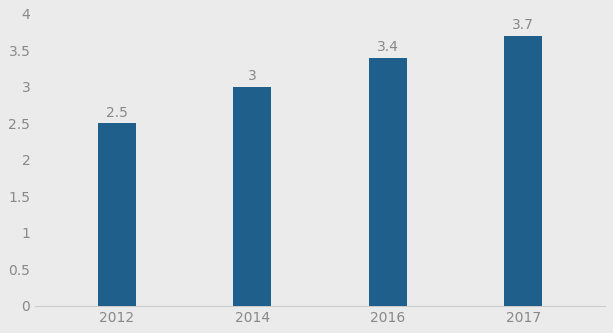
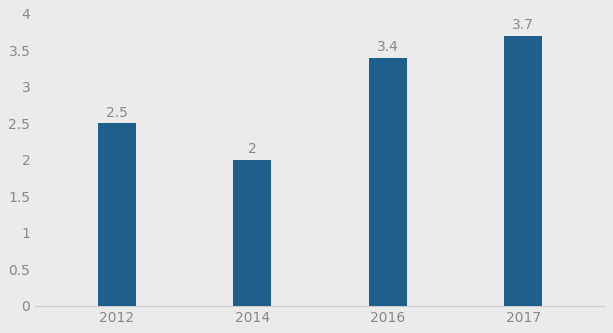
2014: 3 -> 2
